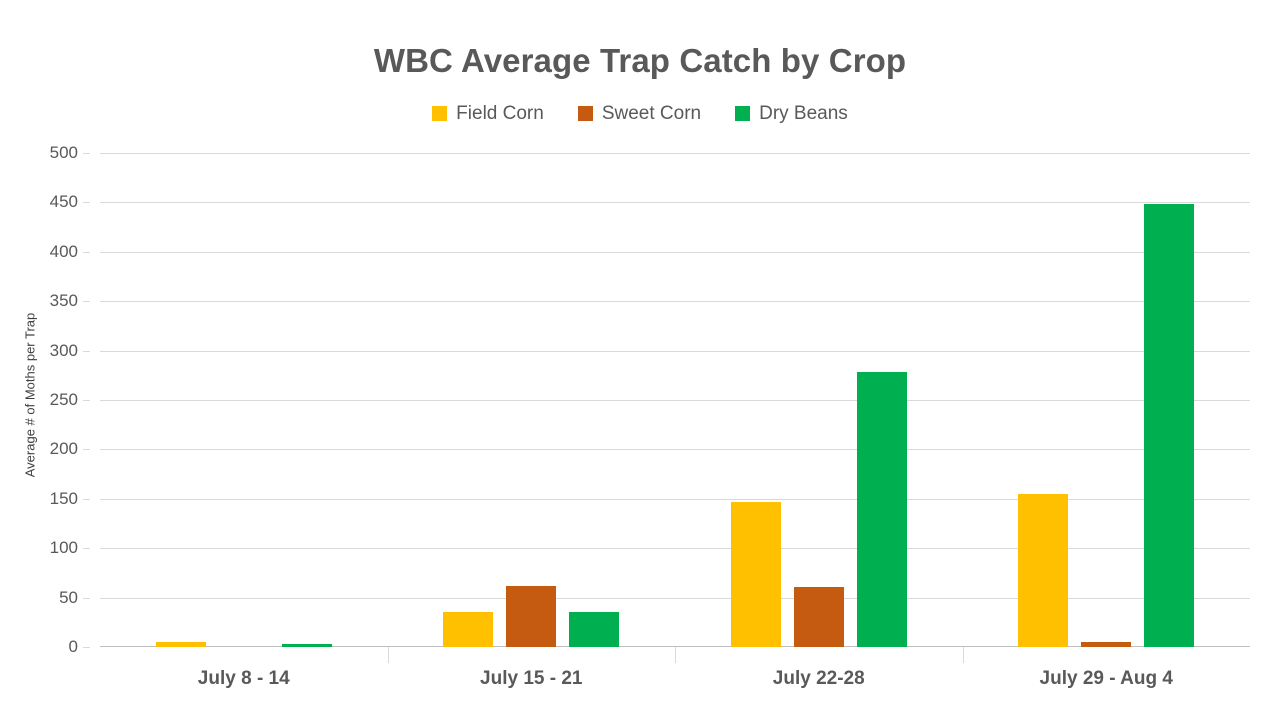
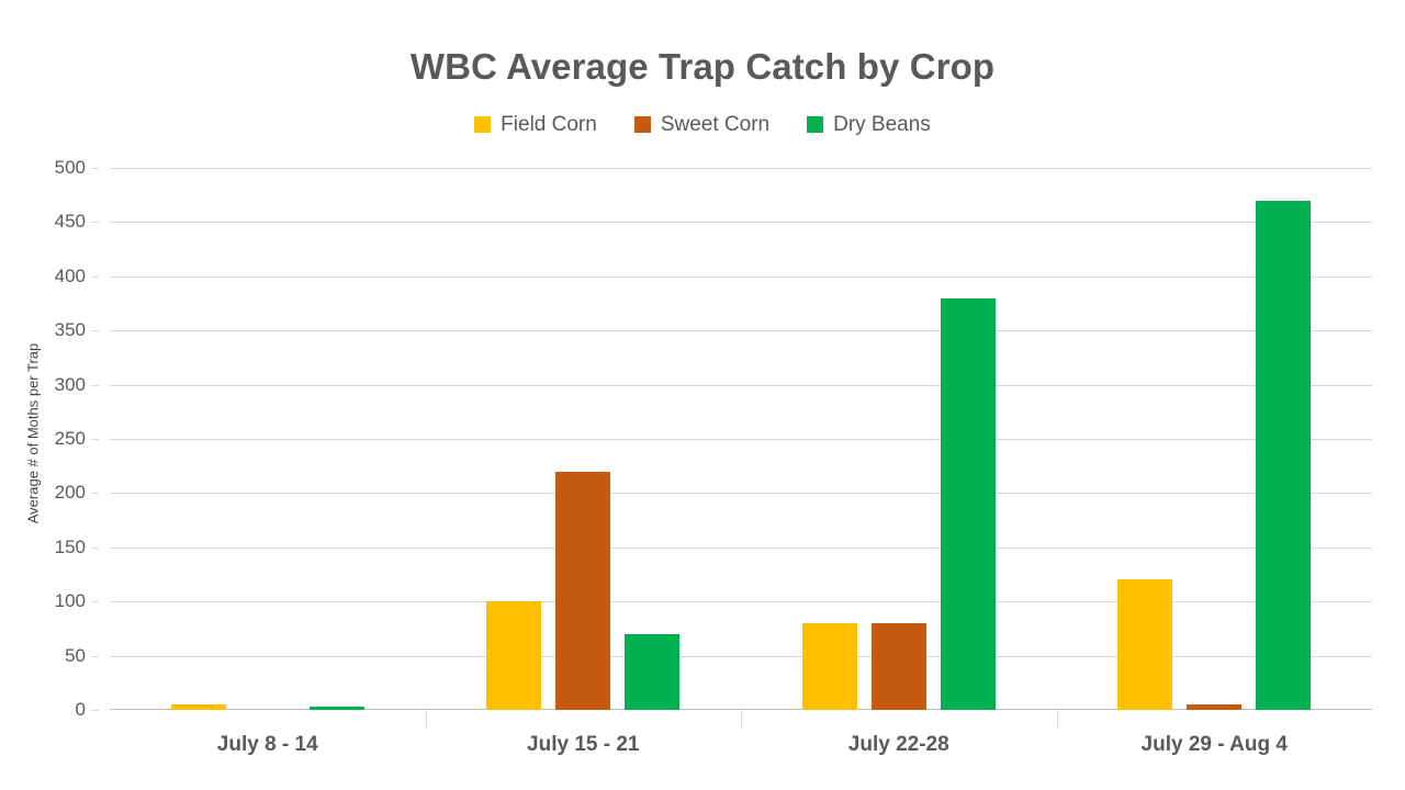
Field Corn/July 15 - 21: 40 -> 100
Sweet Corn/July 15 - 21: 60 -> 220
Dry Beans/July 15 - 21: 40 -> 70
Field Corn/July 22-28: 150 -> 80
Sweet Corn/July 22-28: 60 -> 80
Dry Beans/July 22-28: 280 -> 380
Field Corn/July 29 - Aug 4: 160 -> 120
Dry Beans/July 29 - Aug 4: 450 -> 470
